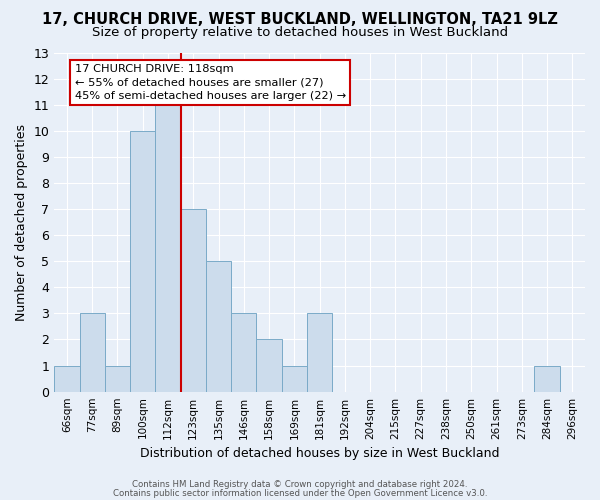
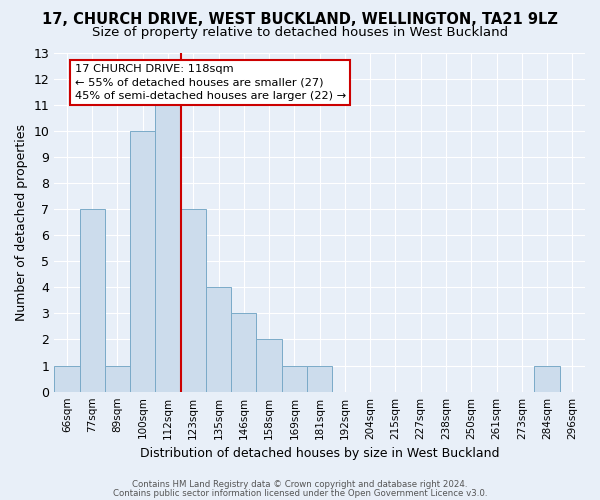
77sqm: 3 -> 7
135sqm: 5 -> 4
181sqm: 3 -> 1
